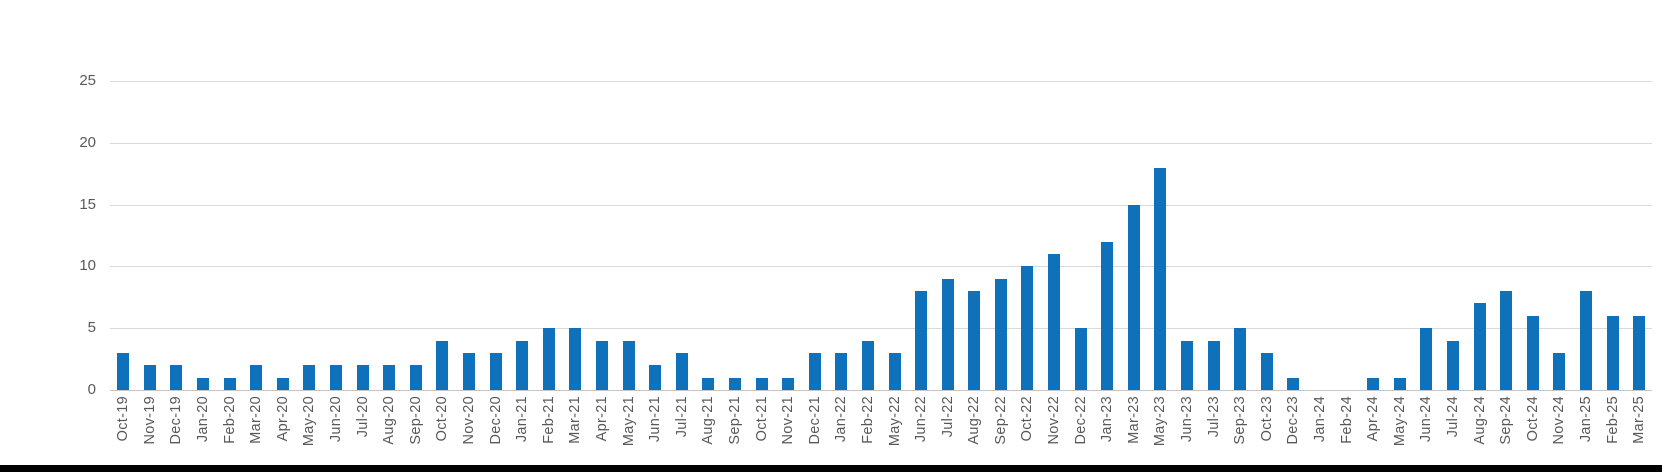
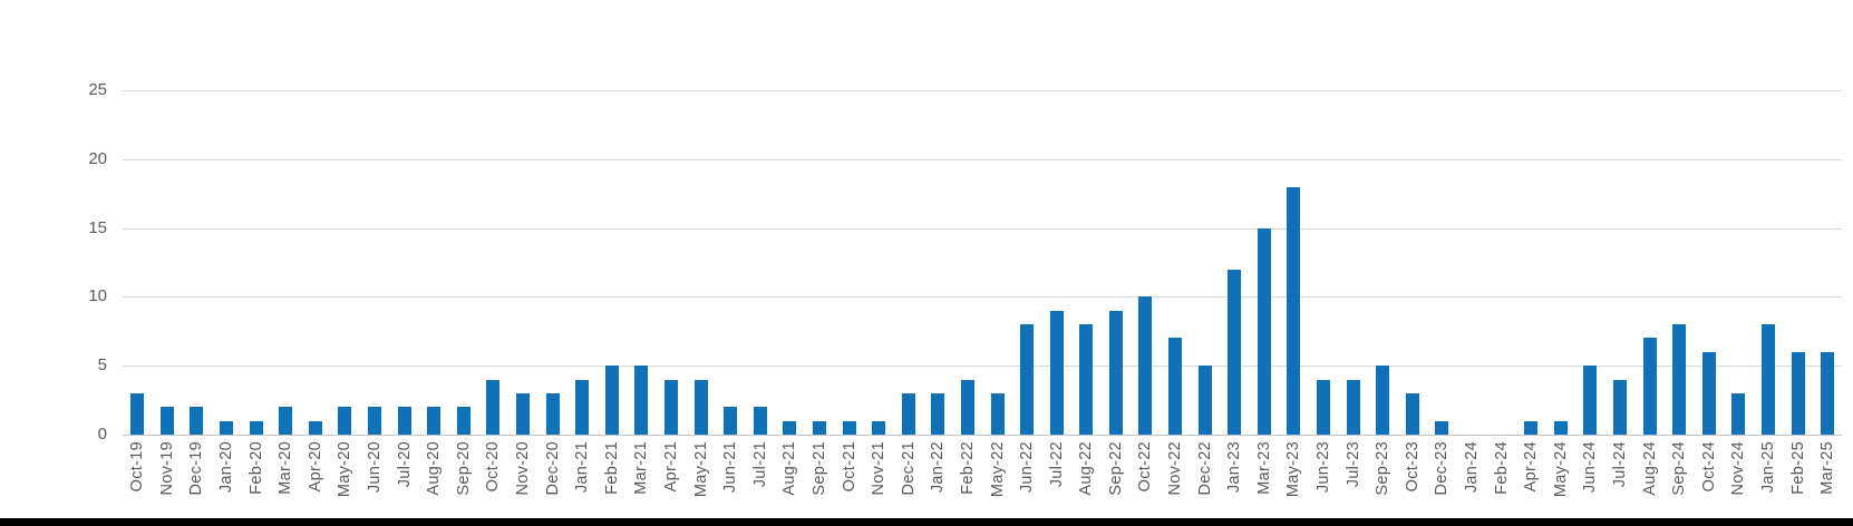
Jul-21: 3 -> 2
Nov-22: 11 -> 7
